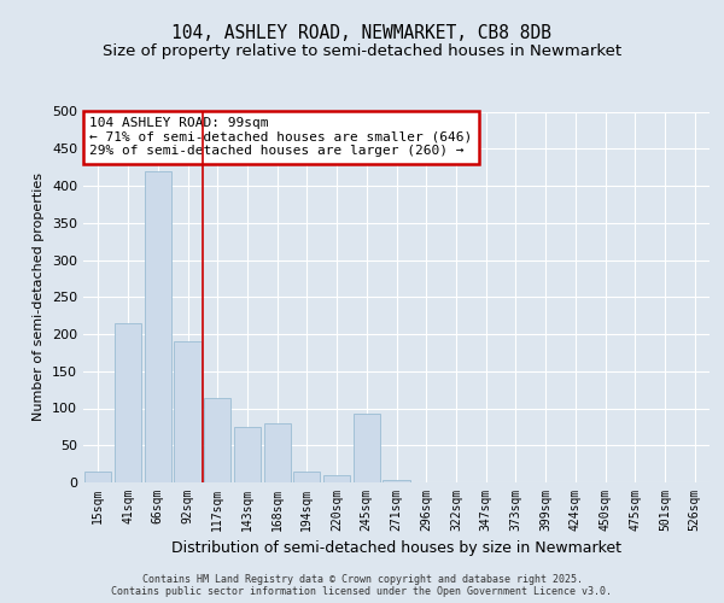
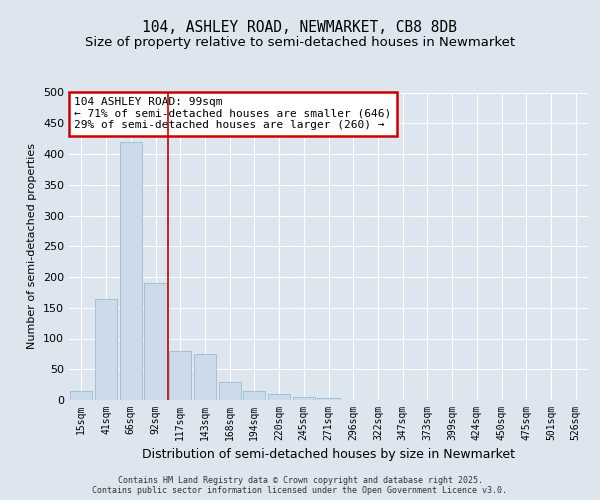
41sqm: 214 -> 165
117sqm: 114 -> 80
168sqm: 80 -> 30
245sqm: 92 -> 5
